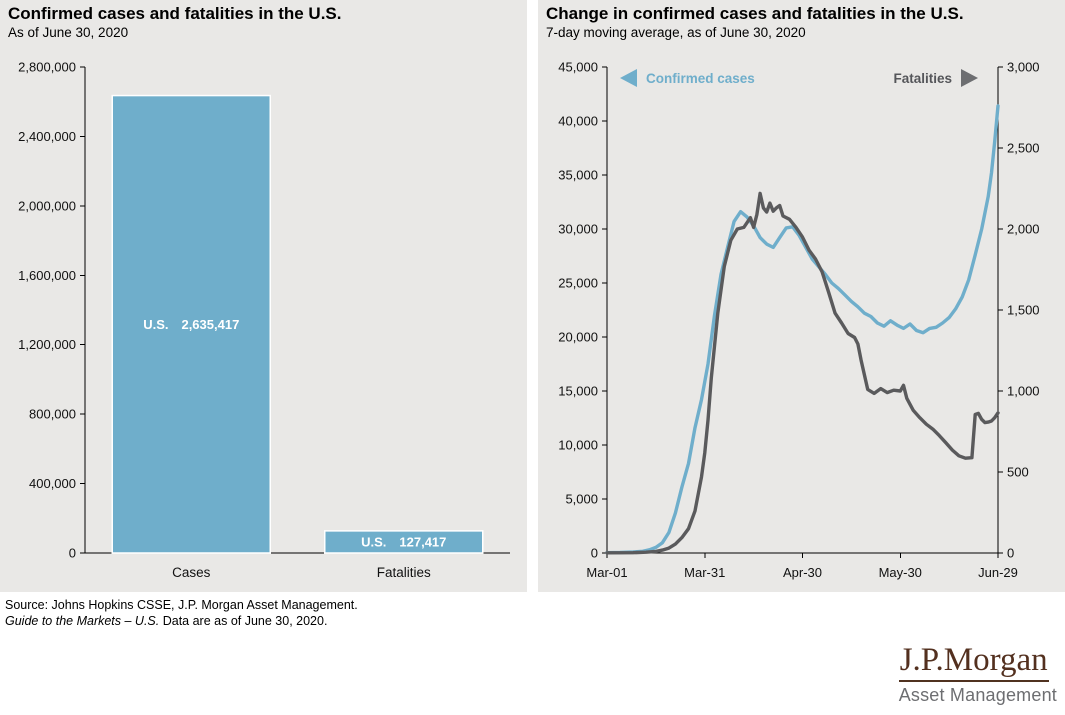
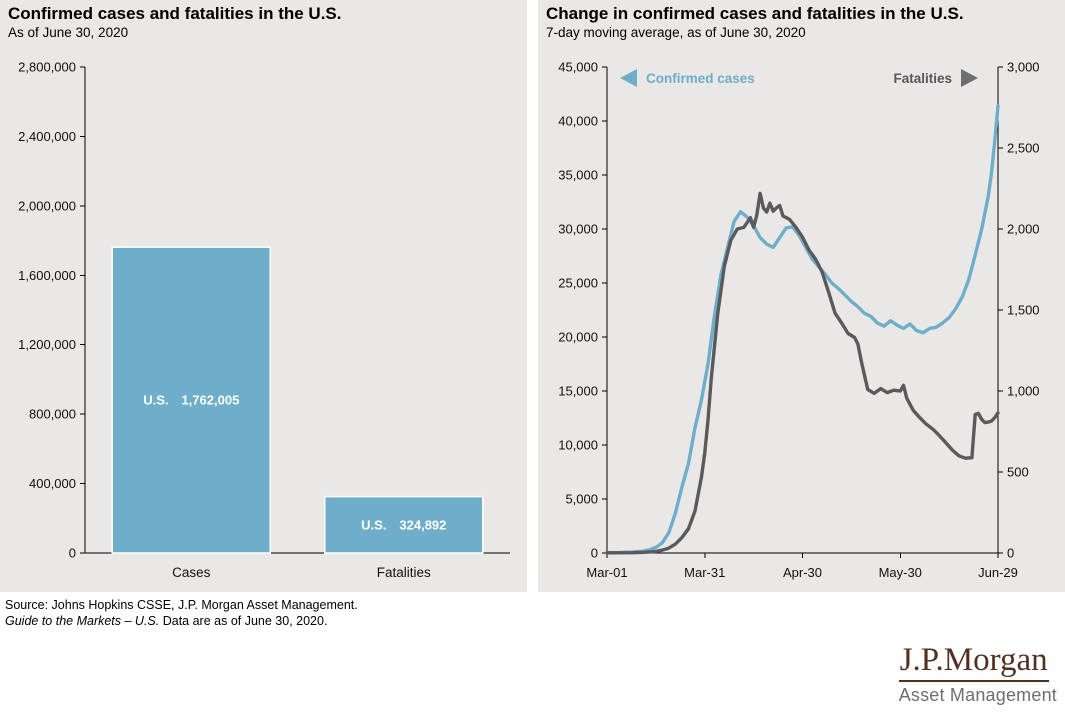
Confirmed cases and fatalities in the U.S./Cases: 2,635,417 -> 1,762,005
Confirmed cases and fatalities in the U.S./Fatalities: 127,417 -> 324,892
